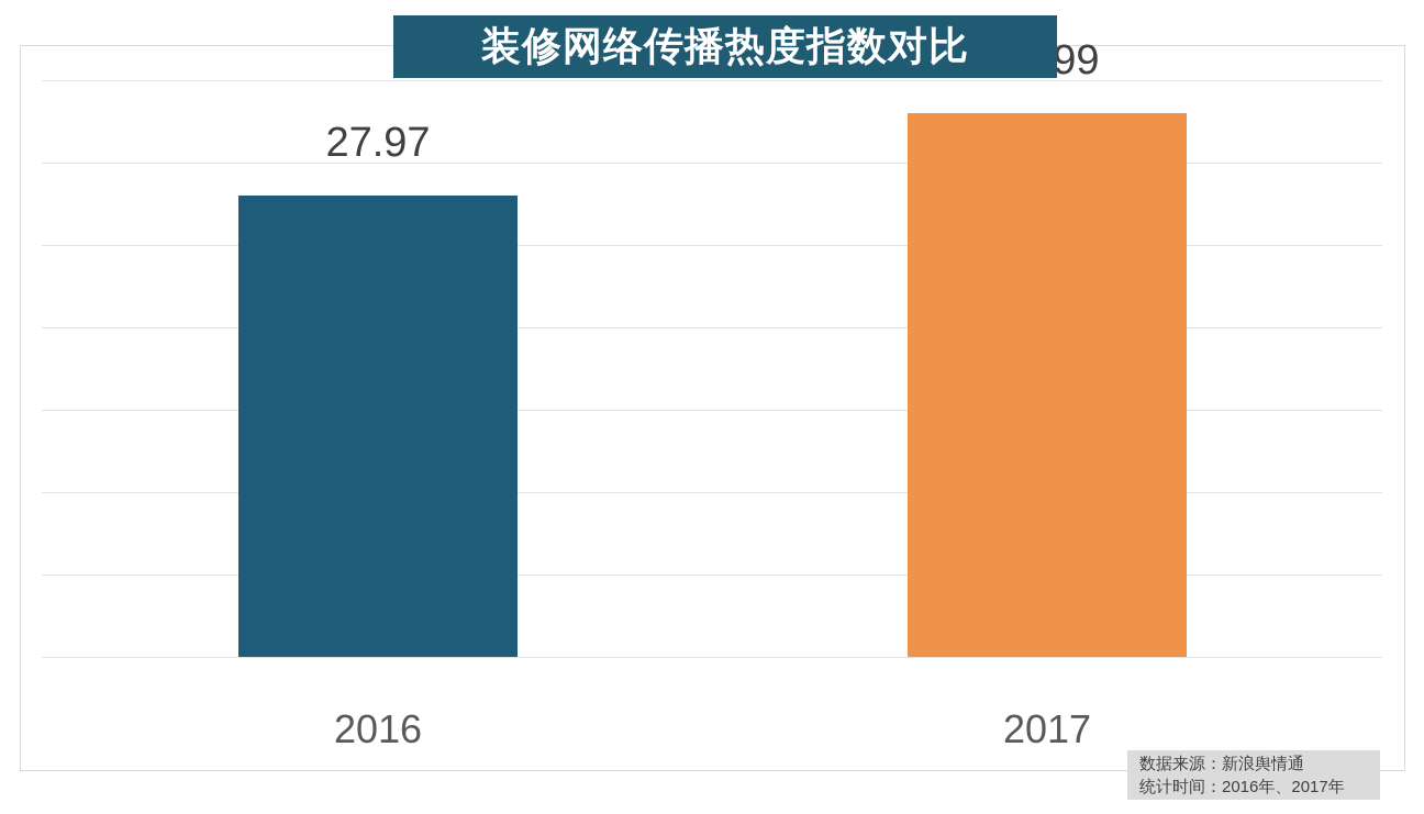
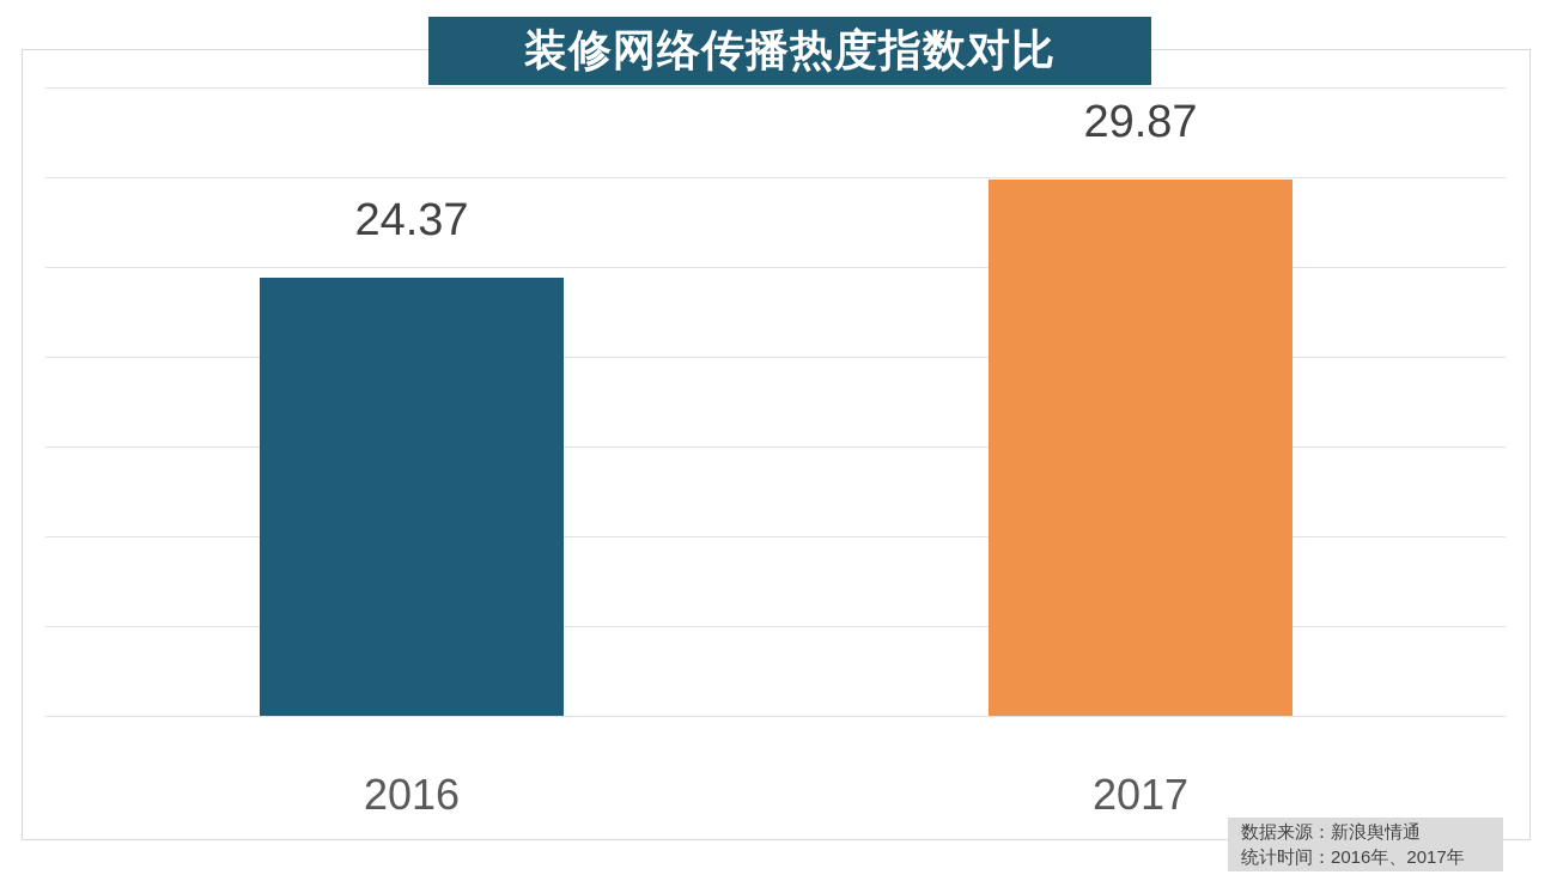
2016: 27.97 -> 24.37
2017: 32.99 -> 29.87
